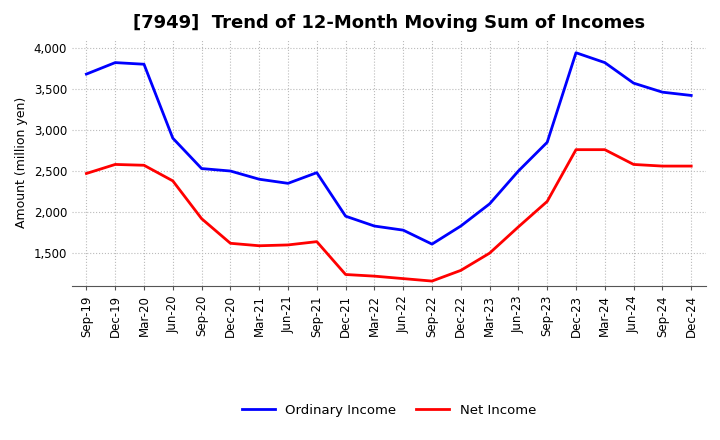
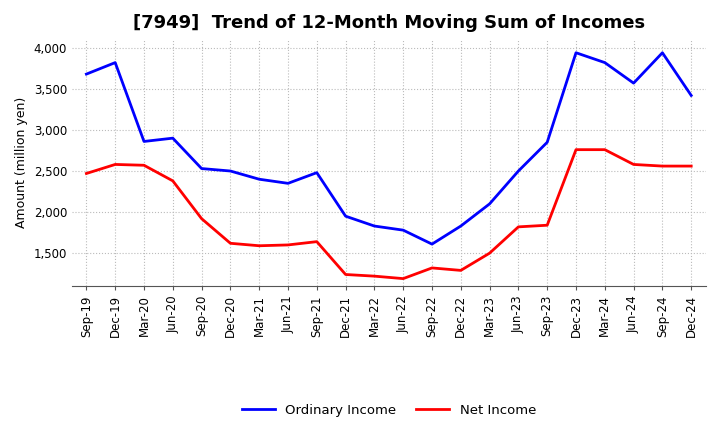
Ordinary Income/Mar-20: 3,800 -> 2,860
Net Income/Sep-22: 1,160 -> 1,320
Net Income/Sep-23: 2,130 -> 1,840
Ordinary Income/Sep-24: 3,460 -> 3,940
